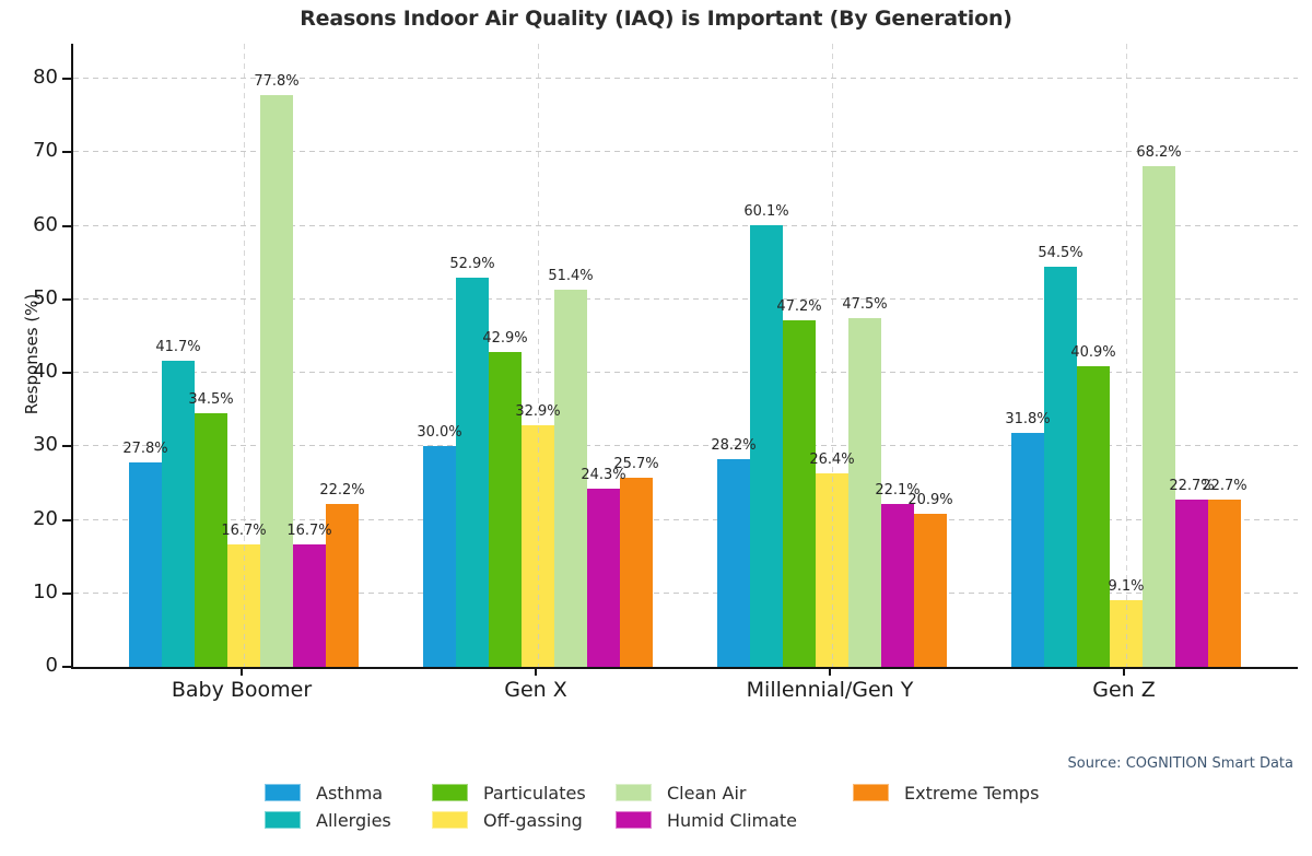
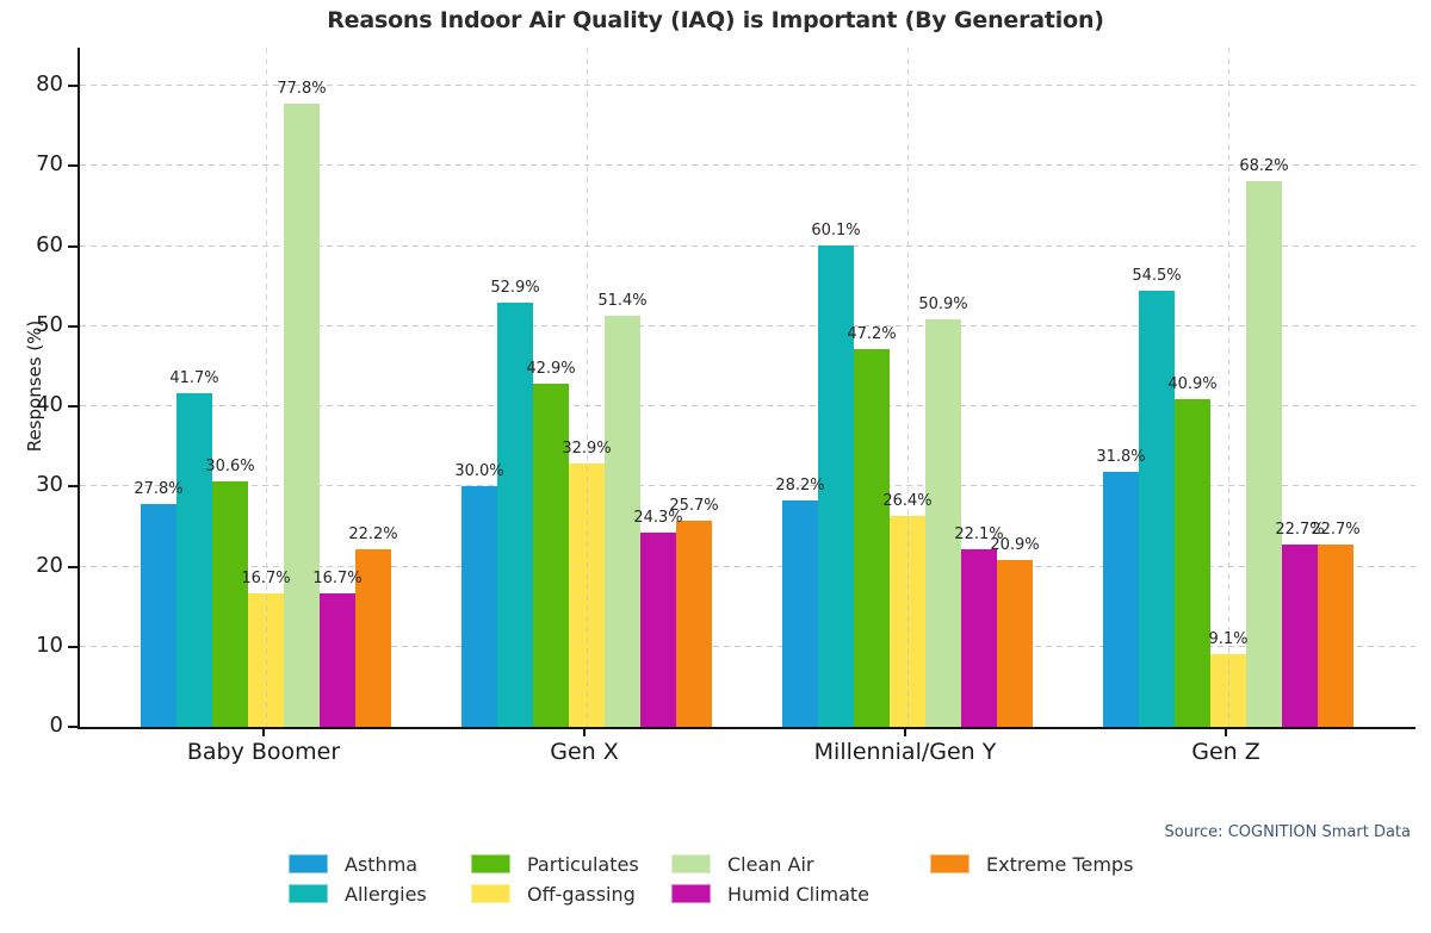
Particulates/Baby Boomer: 34.5% -> 30.6%
Clean Air/Millennial/Gen Y: 47.5% -> 50.9%
